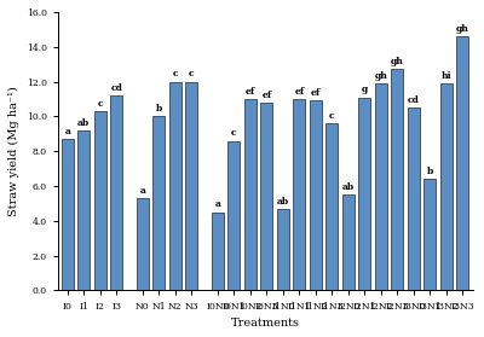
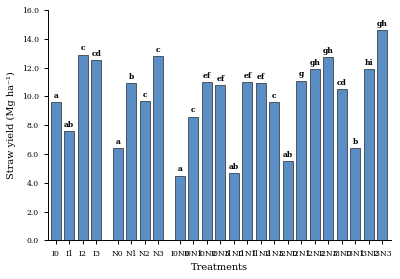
I0: 8.7 -> 9.6
I1: 9.2 -> 7.6
I2: 10.3 -> 12.9
I3: 11.2 -> 12.5
N0: 5.3 -> 6.4
N1: 10.0 -> 10.9
N2: 12.0 -> 9.7
N3: 12.0 -> 12.8
